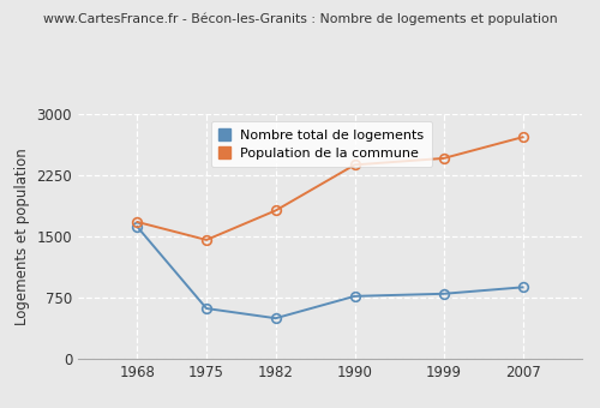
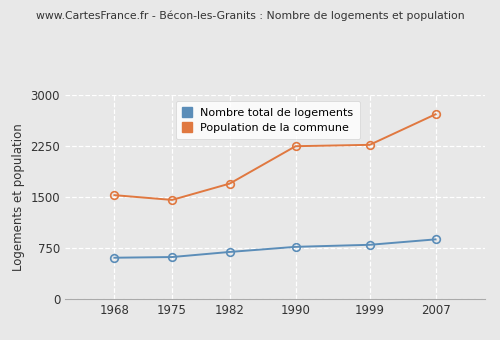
Nombre total de logements/1968: 1620 -> 610
Population de la commune/1968: 1680 -> 1530
Nombre total de logements/1982: 500 -> 700
Population de la commune/1982: 1820 -> 1700
Population de la commune/1990: 2380 -> 2250
Population de la commune/1999: 2460 -> 2270
